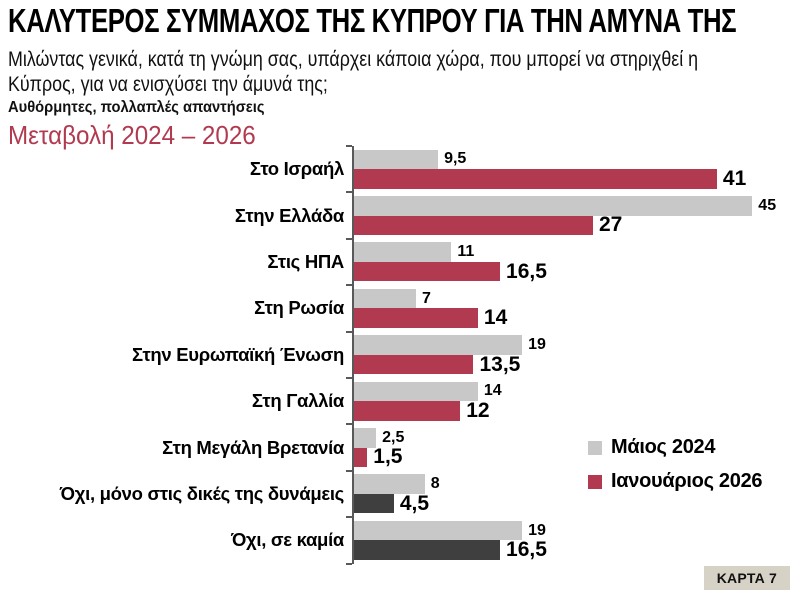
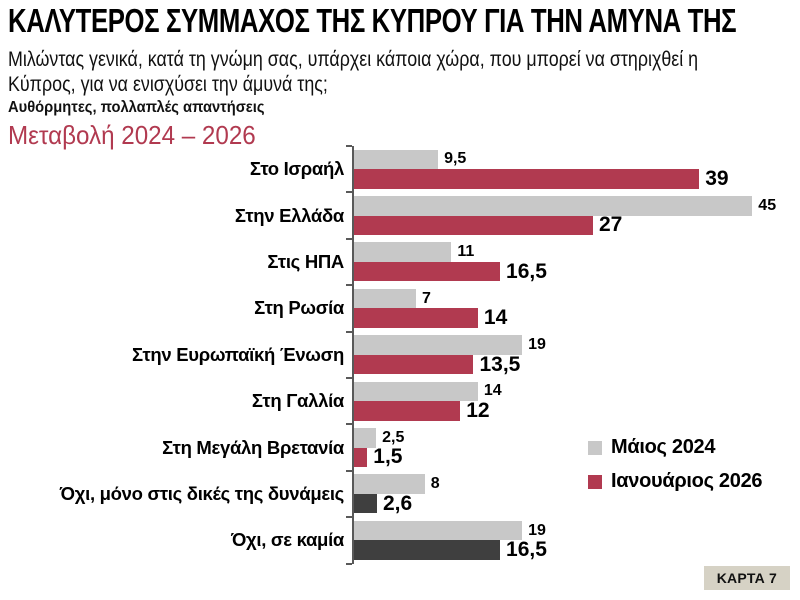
Ιανουάριος 2026/Στο Ισραήλ: 41 -> 39
Ιανουάριος 2026/Όχι, μόνο στις δικές της δυνάμεις: 4,5 -> 2,6
